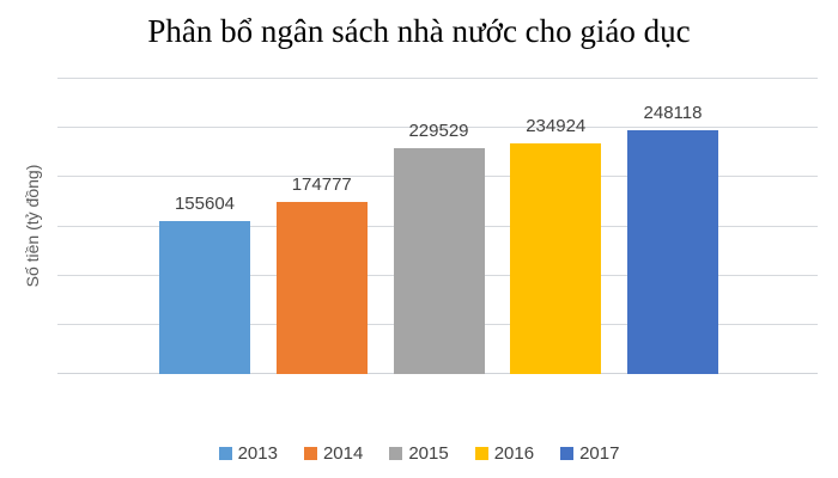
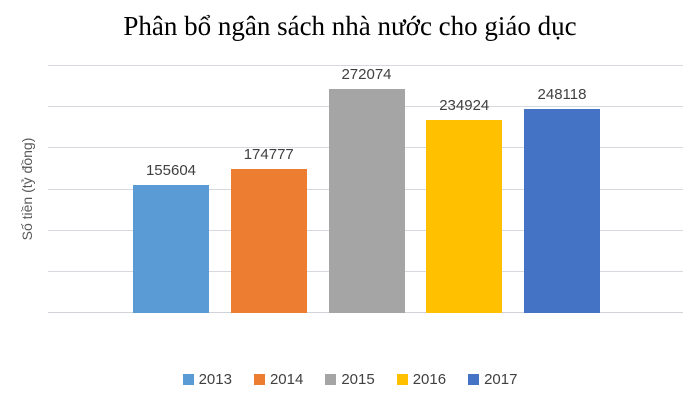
2015: 229529 -> 272074
